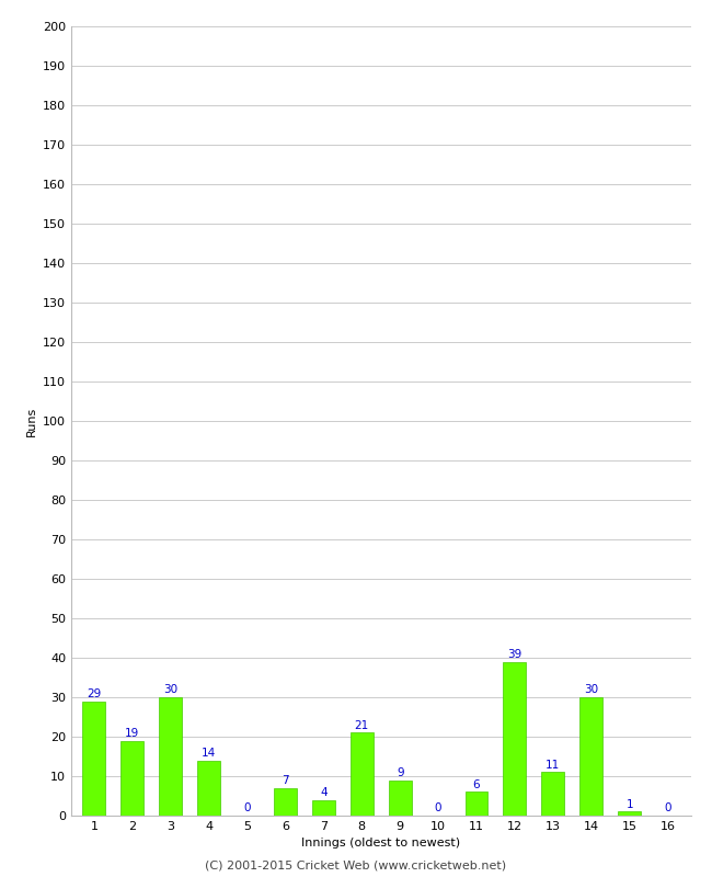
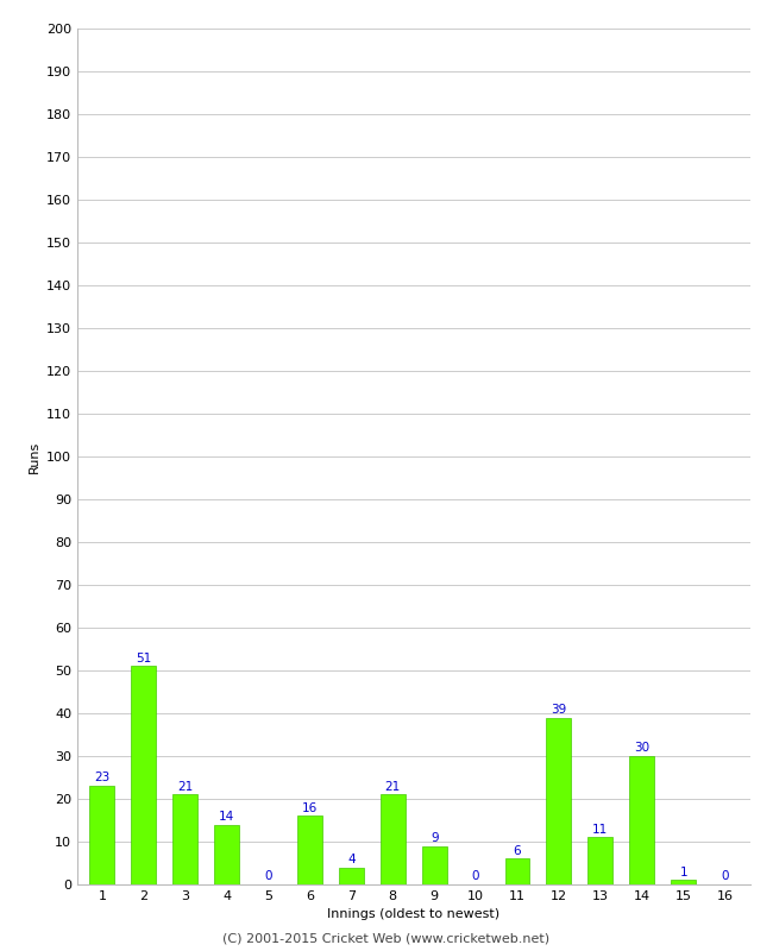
1: 29 -> 23
2: 19 -> 51
3: 30 -> 21
6: 7 -> 16
